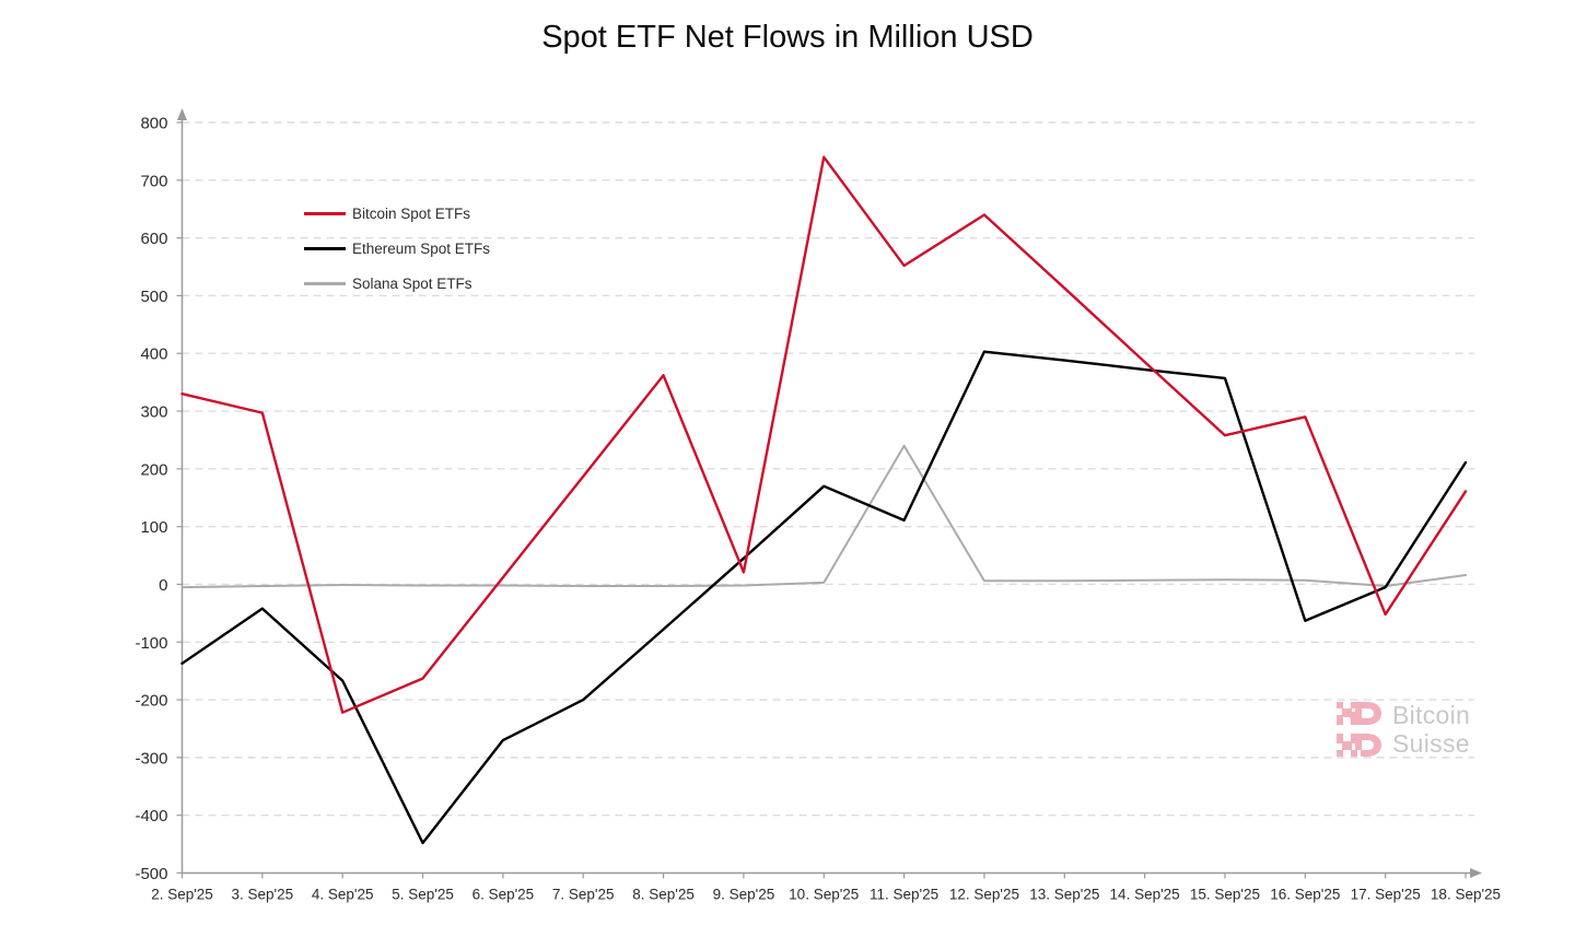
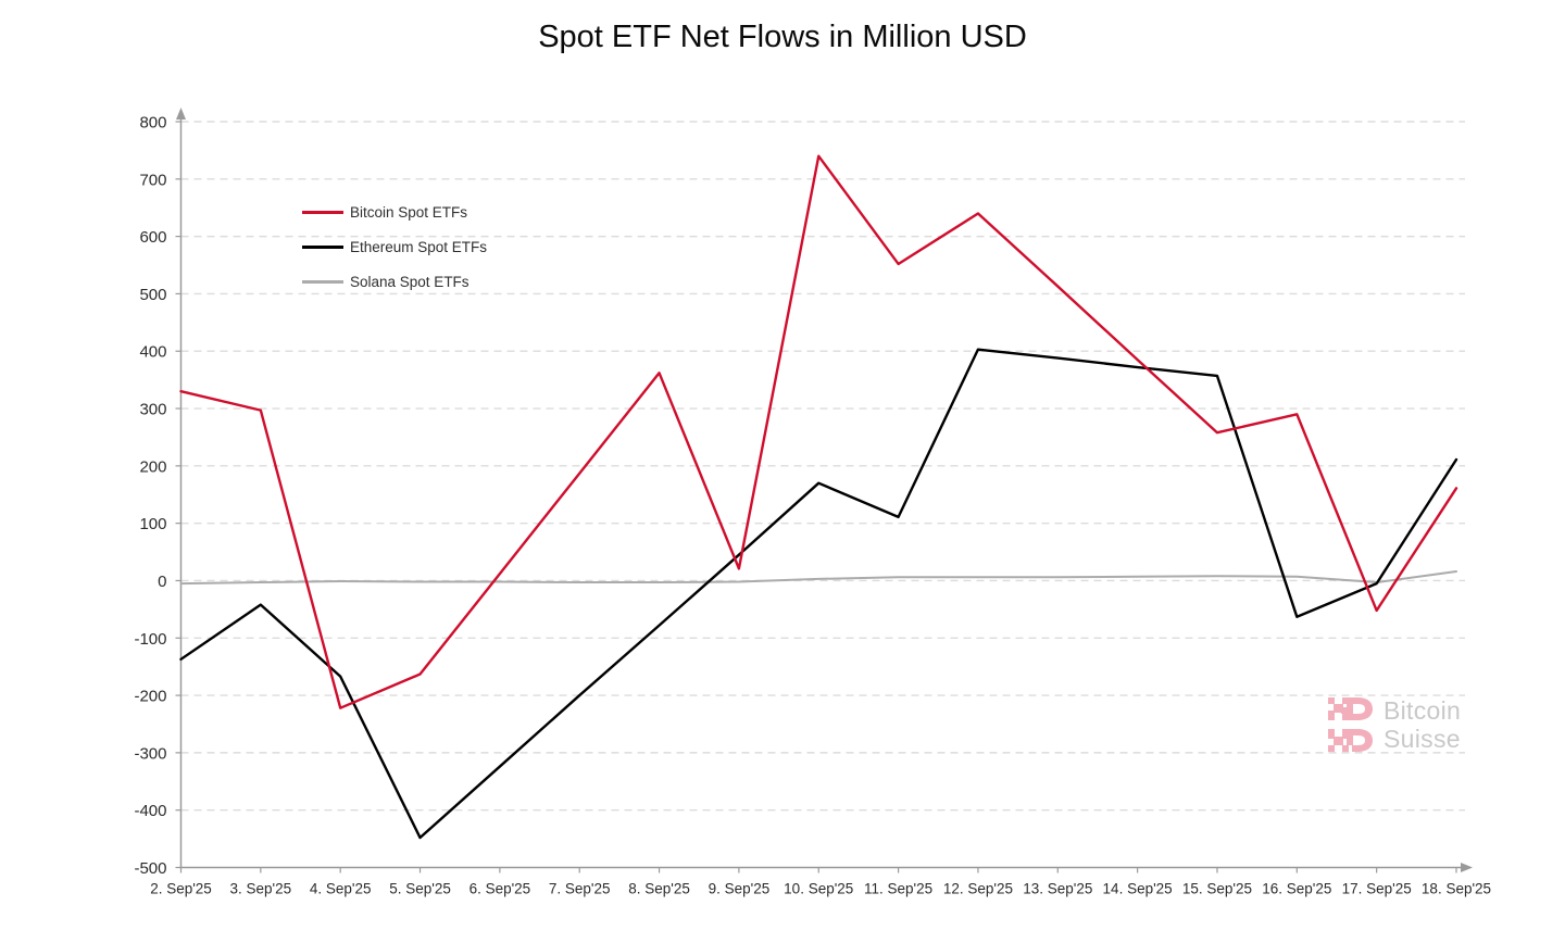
Ethereum Spot ETFs/6. Sep'25: -270 -> -320
Solana Spot ETFs/11. Sep'25: 240 -> 10
